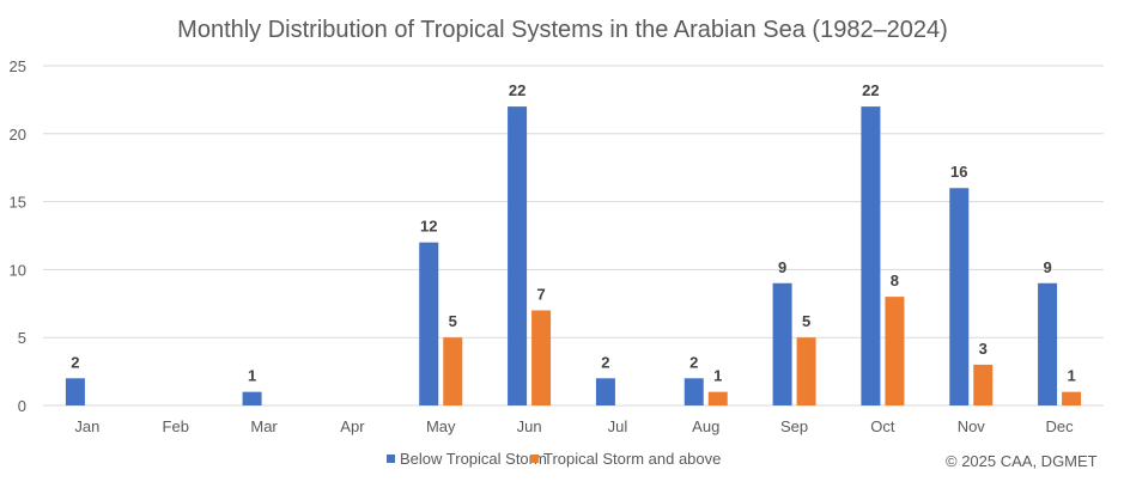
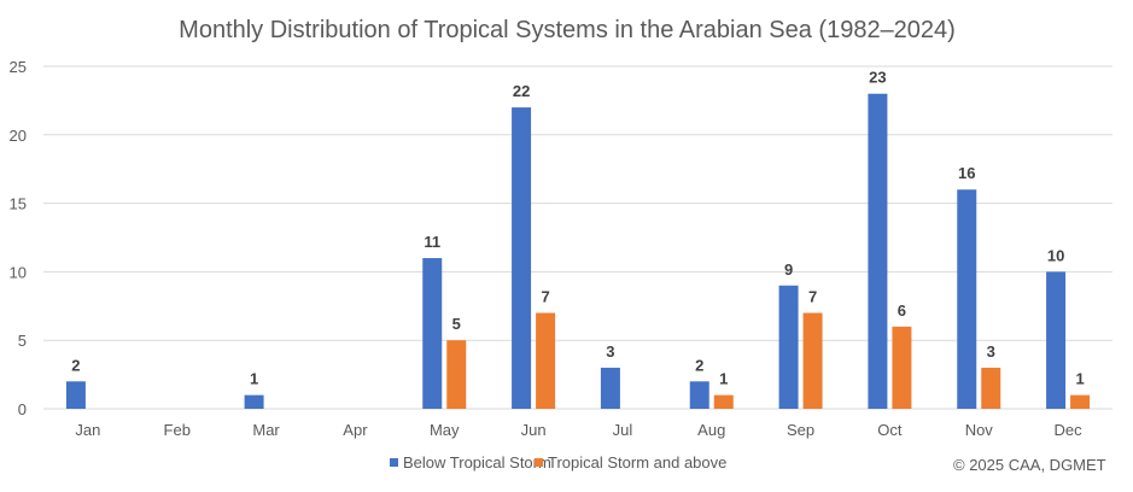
Below Tropical Storm/May: 12 -> 11
Below Tropical Storm/Jul: 2 -> 3
Tropical Storm and above/Sep: 5 -> 7
Below Tropical Storm/Oct: 22 -> 23
Tropical Storm and above/Oct: 8 -> 6
Below Tropical Storm/Dec: 9 -> 10
